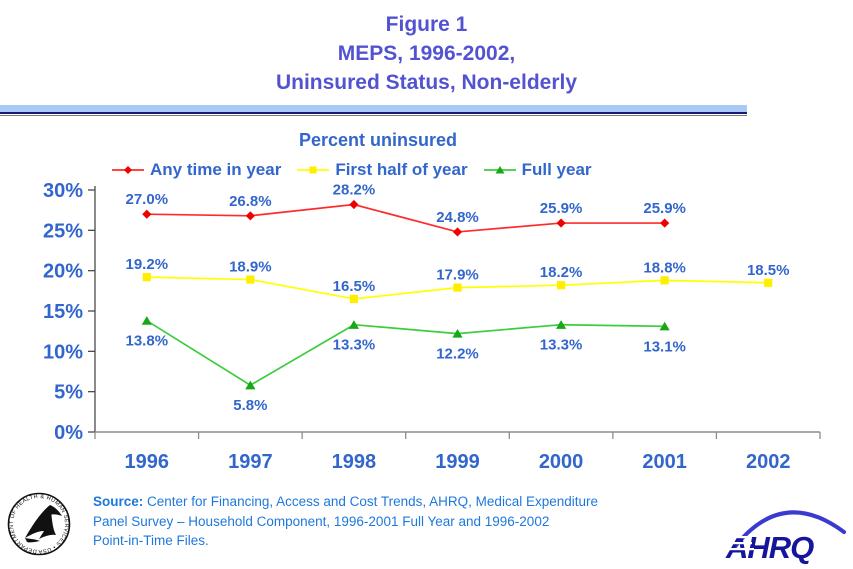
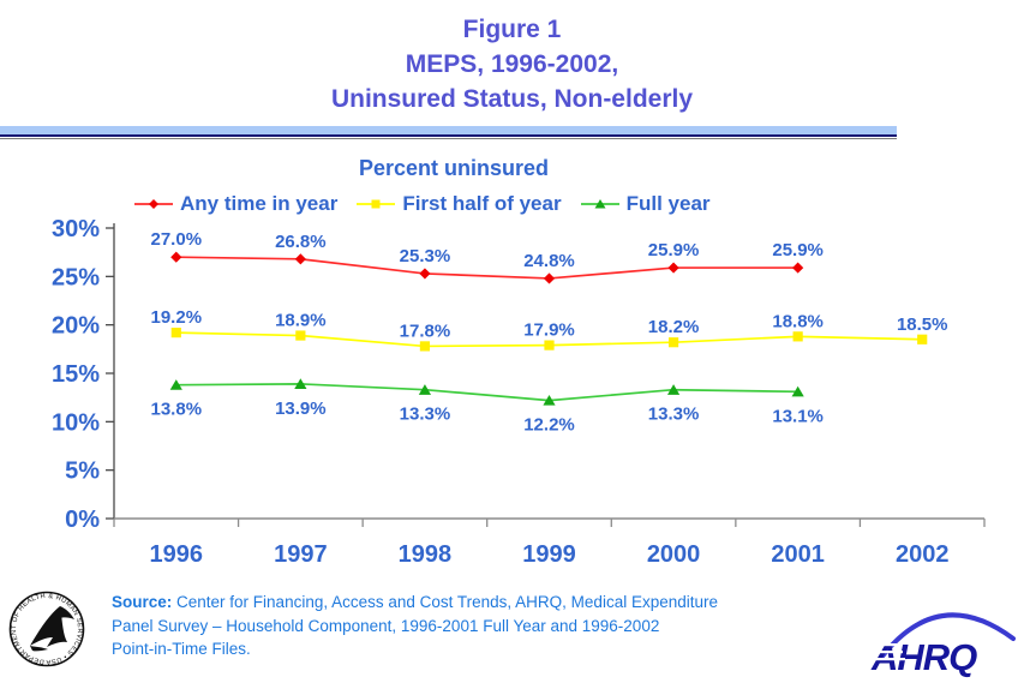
Full year/1997: 5.8% -> 13.9%
Any time in year/1998: 28.2% -> 25.3%
First half of year/1998: 16.5% -> 17.8%
